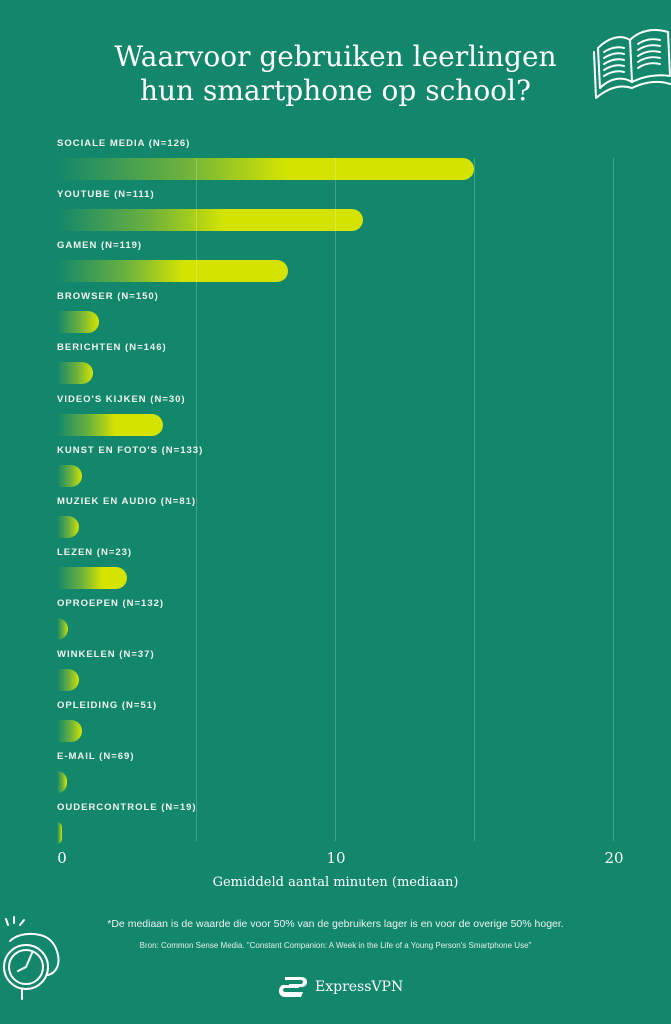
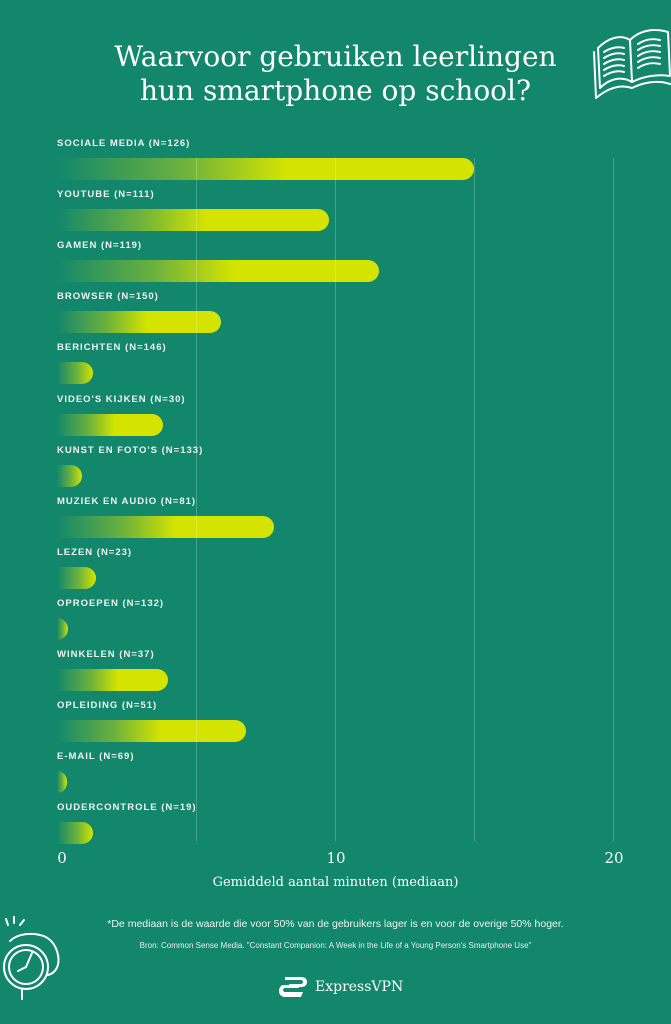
YOUTUBE (N=111): 11.0 -> 9.8
GAMEN (N=119): 8.3 -> 11.6
BROWSER (N=150): 1.5 -> 5.9
MUZIEK EN AUDIO (N=81): 0.8 -> 7.8
LEZEN (N=23): 2.5 -> 1.4
WINKELEN (N=37): 0.8 -> 4.0
OPLEIDING (N=51): 0.9 -> 6.8
OUDERCONTROLE (N=19): 0.1 -> 1.3
